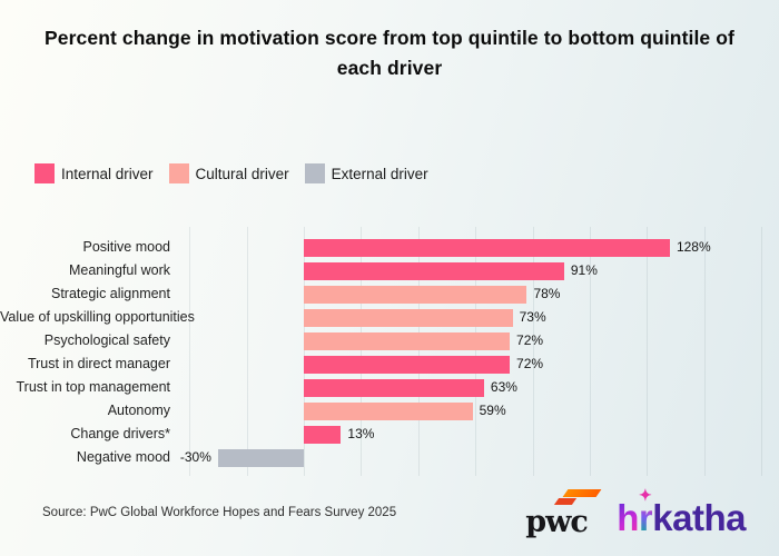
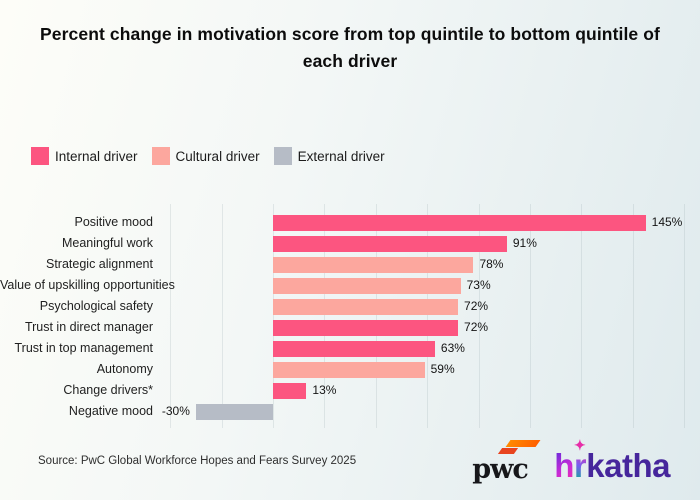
Positive mood: 128% -> 145%
